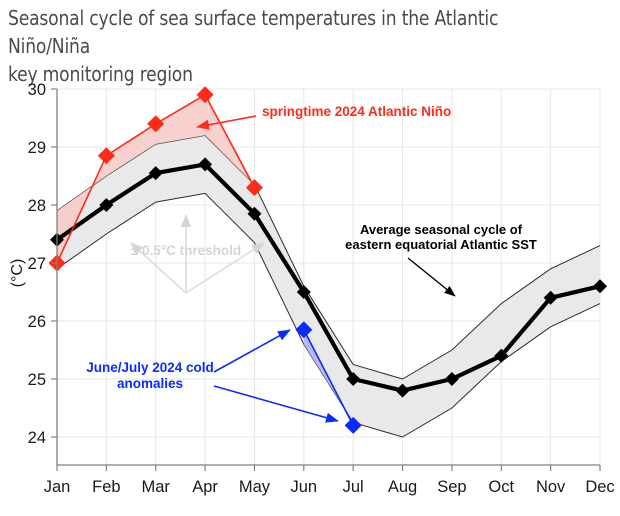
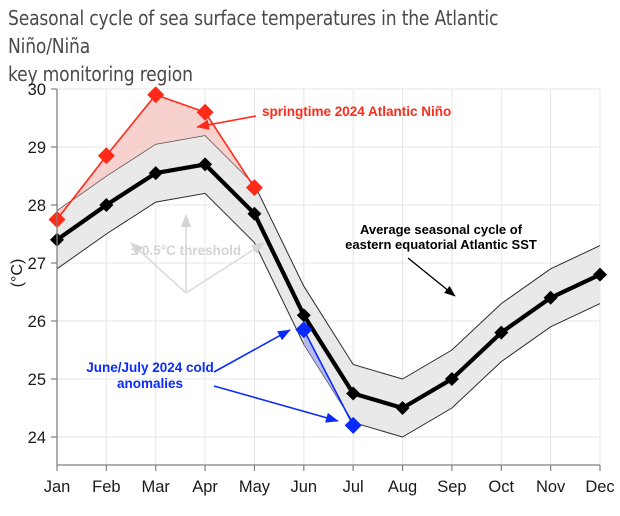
springtime 2024 Atlantic Niño/Jan: 27.0 -> 27.8
springtime 2024 Atlantic Niño/Mar: 29.4 -> 29.9
springtime 2024 Atlantic Niño/Apr: 29.9 -> 29.6
Average seasonal cycle of eastern equatorial Atlantic SST/Jun: 26.5 -> 26.1
Average seasonal cycle of eastern equatorial Atlantic SST/Jul: 25.0 -> 24.8
Average seasonal cycle of eastern equatorial Atlantic SST/Aug: 24.8 -> 24.5
Average seasonal cycle of eastern equatorial Atlantic SST/Oct: 25.4 -> 25.8
Average seasonal cycle of eastern equatorial Atlantic SST/Dec: 26.6 -> 26.8
